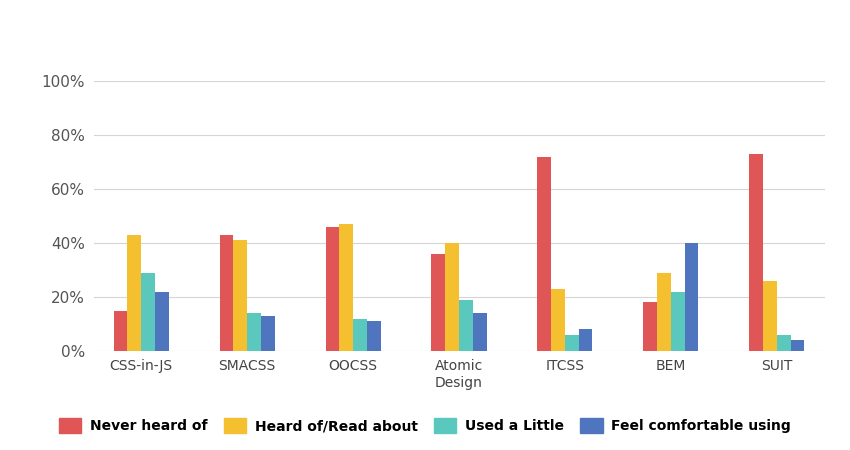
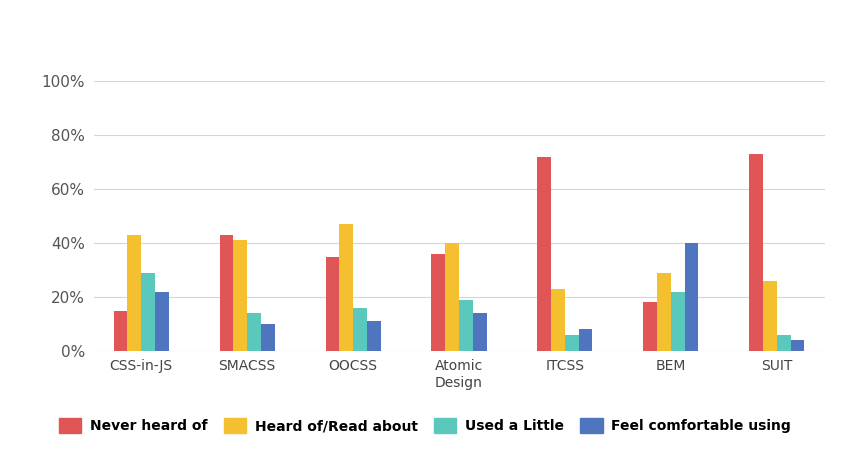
Feel comfortable using/SMACSS: 13% -> 10%
Never heard of/OOCSS: 46% -> 35%
Used a Little/OOCSS: 12% -> 16%
